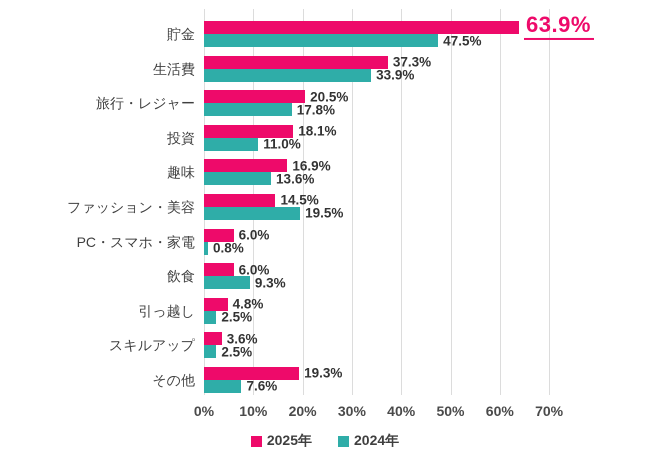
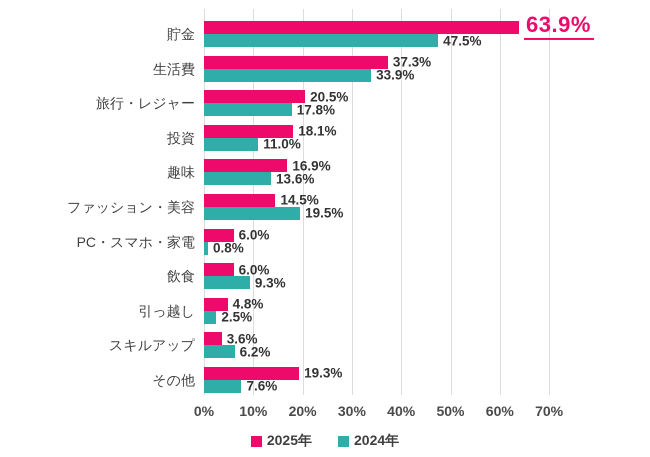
2024年/スキルアップ: 2.5% -> 6.2%
